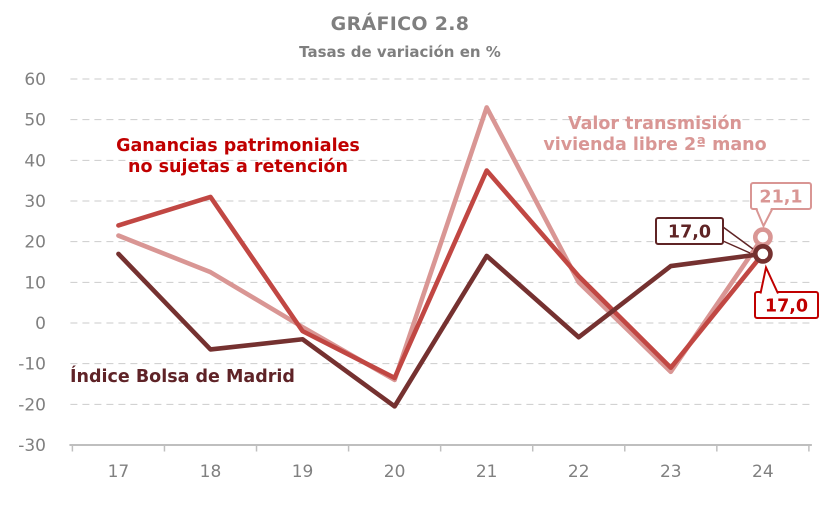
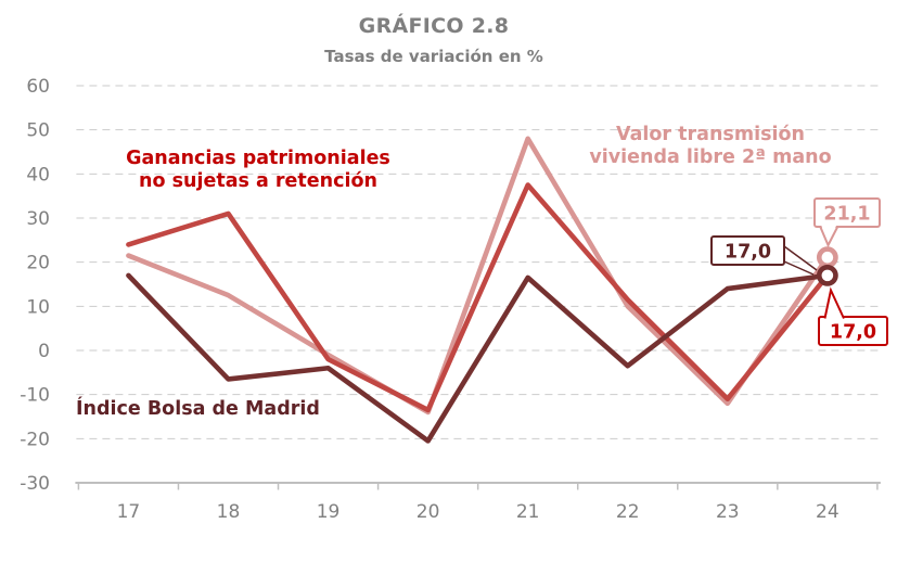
Valor transmisión vivienda libre 2ª mano/21: 53 -> 48
